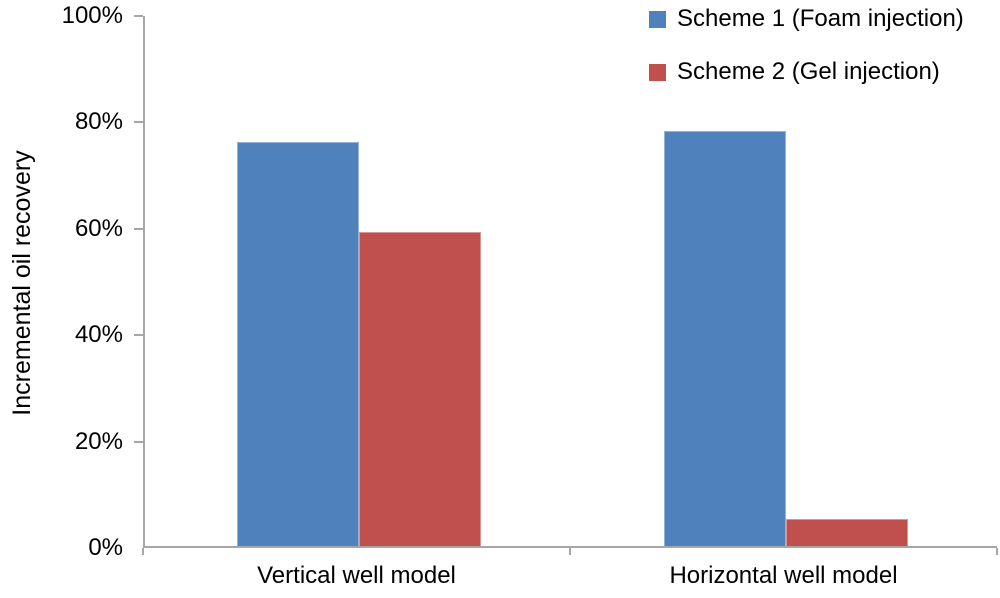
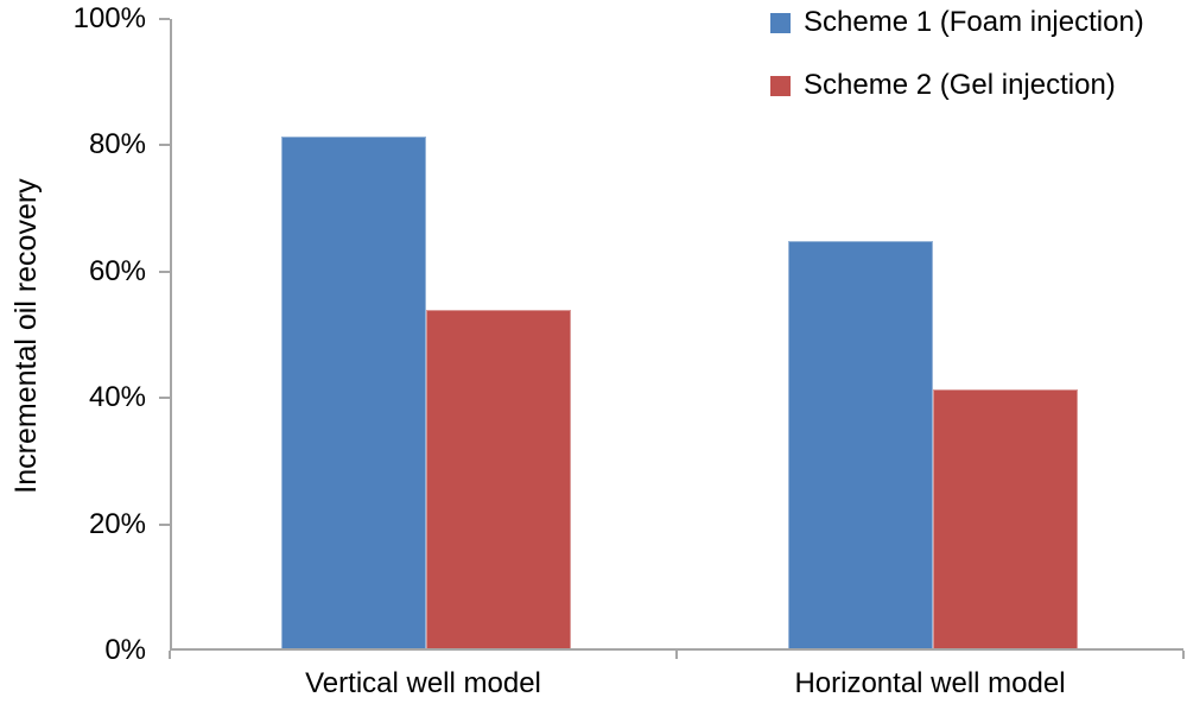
Scheme 1 (Foam injection)/Vertical well model: 76% -> 81%
Scheme 2 (Gel injection)/Vertical well model: 59% -> 54%
Scheme 1 (Foam injection)/Horizontal well model: 78% -> 64%
Scheme 2 (Gel injection)/Horizontal well model: 5% -> 41%
